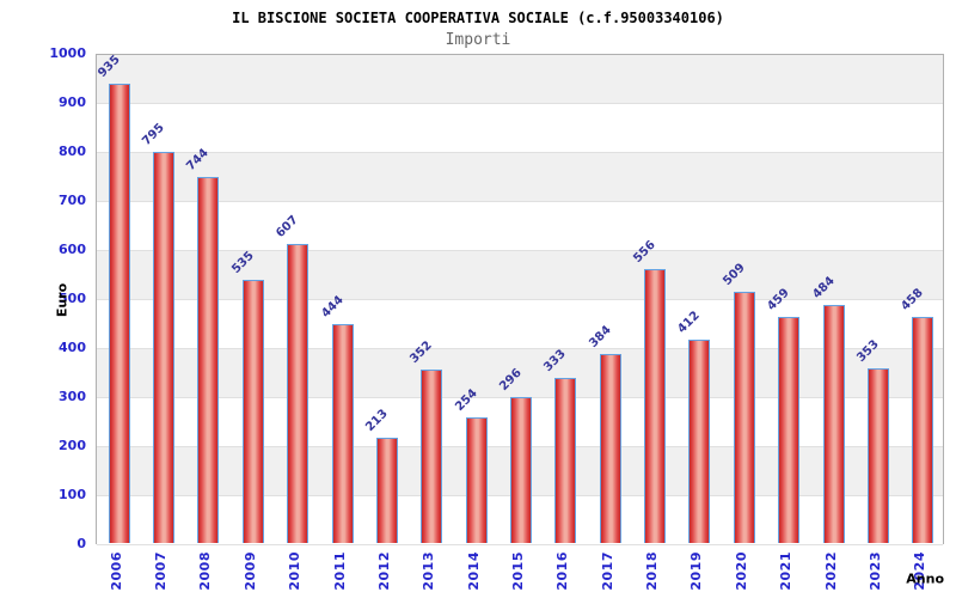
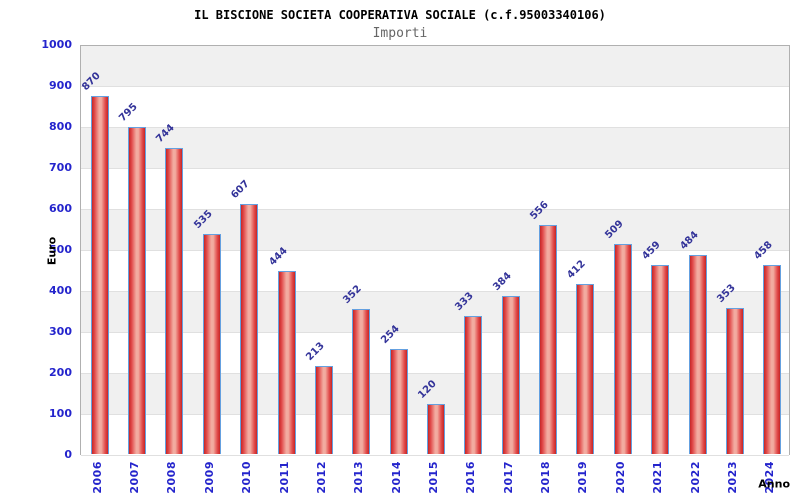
2006: 935 -> 870
2015: 296 -> 120
